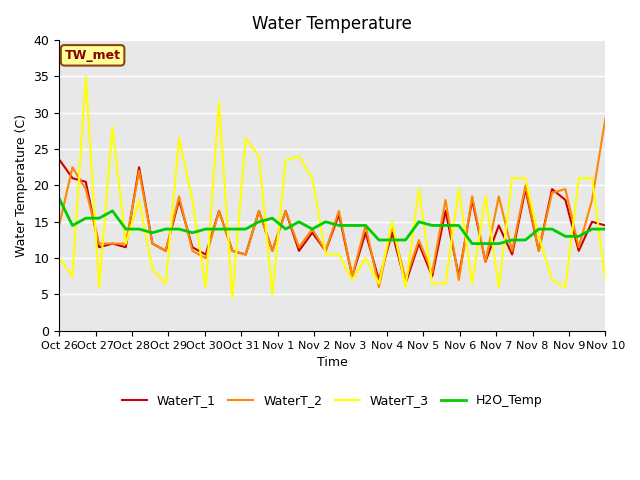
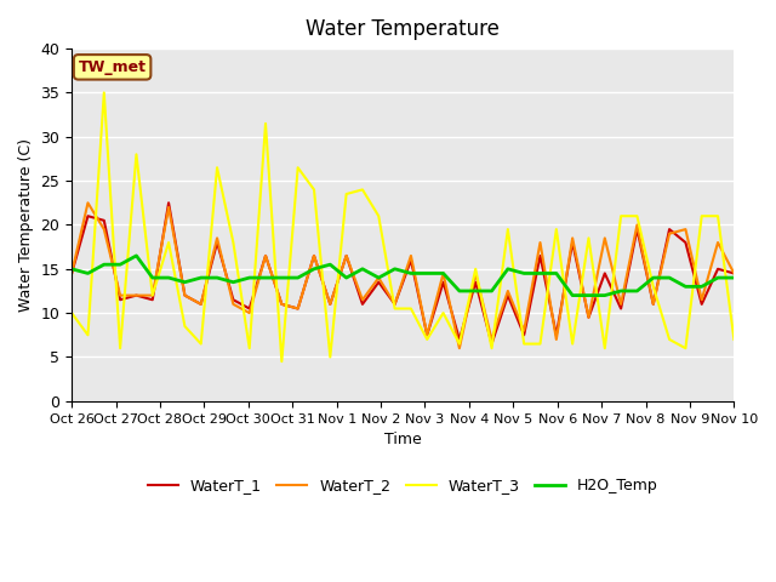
WaterT_1/Oct 26: 23.6 -> 14.5
H2O_Temp/Oct 26: 18.2 -> 15.0
WaterT_2/Nov 10: 29.2 -> 14.5
